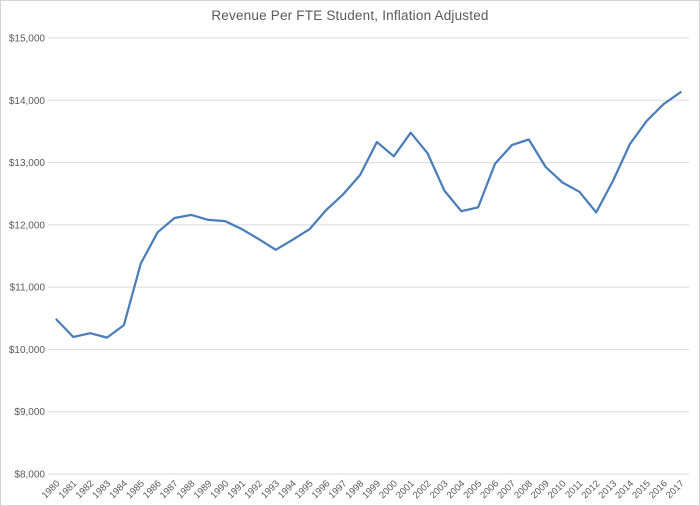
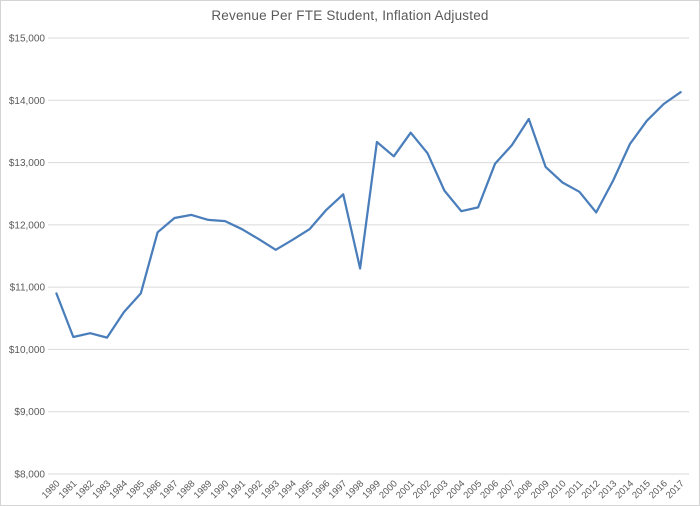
1980: $10500 -> $10900
1984: $10400 -> $10600
1985: $11400 -> $10900
1998: $12800 -> $11300
2008: $13400 -> $13700
